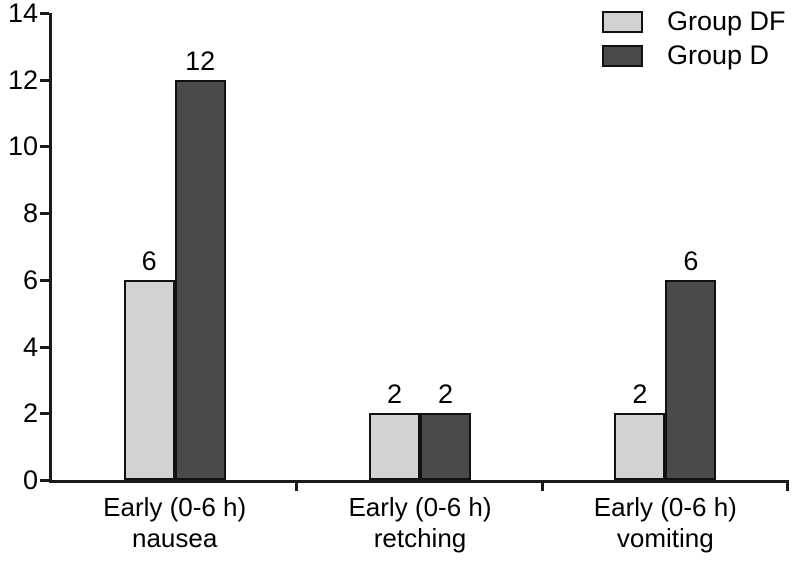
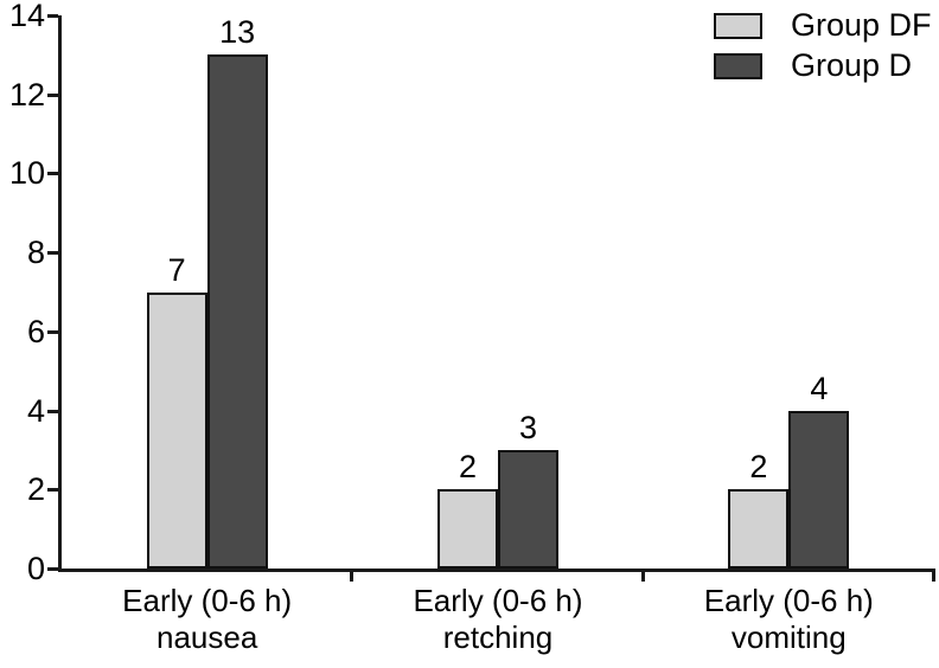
Group DF/Early (0-6 h) nausea: 6 -> 7
Group D/Early (0-6 h) nausea: 12 -> 13
Group D/Early (0-6 h) retching: 2 -> 3
Group D/Early (0-6 h) vomiting: 6 -> 4
